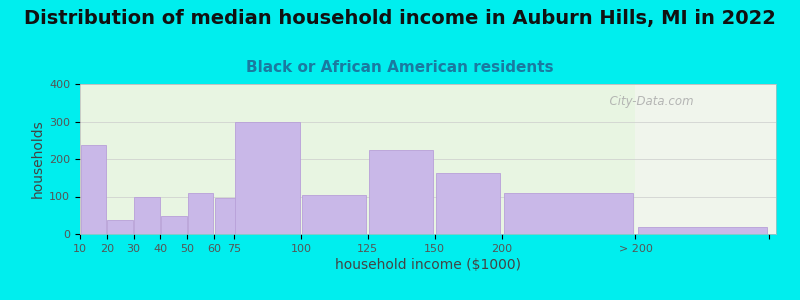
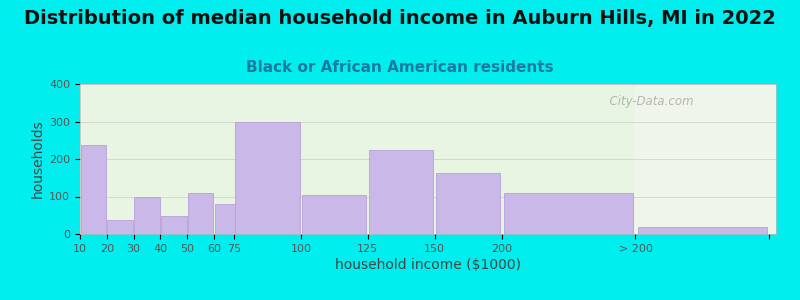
75: 95 -> 80
